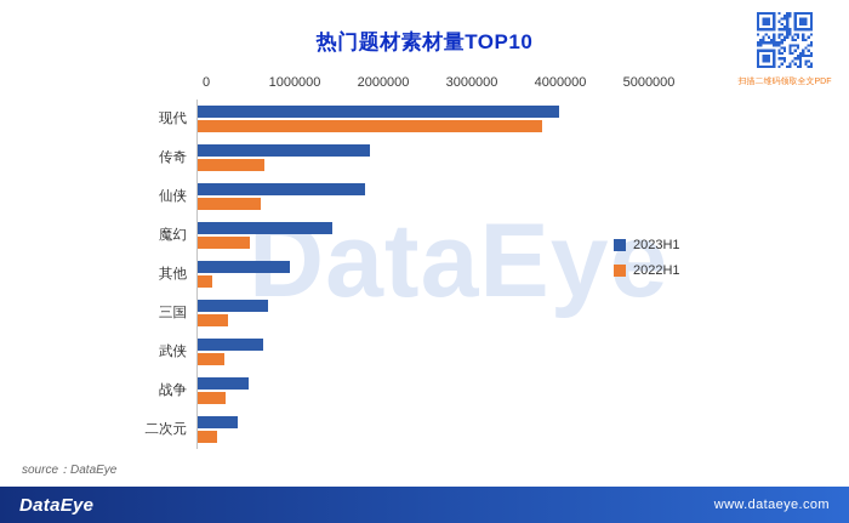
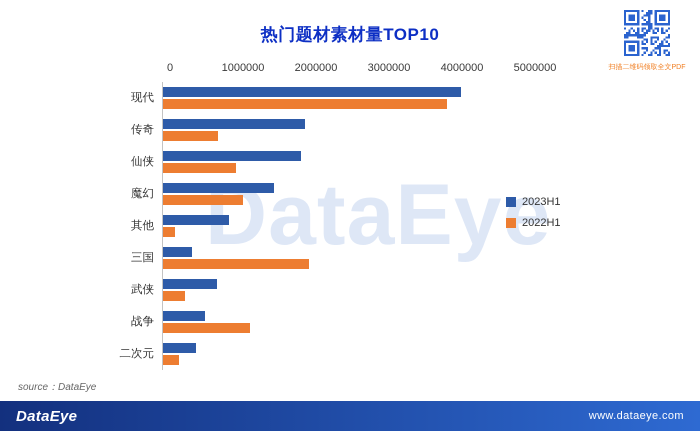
2022H1/仙侠: 700000 -> 1000000
2022H1/魔幻: 600000 -> 1100000
2023H1/其他: 1000000 -> 900000
2023H1/三国: 800000 -> 400000
2022H1/三国: 400000 -> 2000000
2022H1/战争: 300000 -> 1200000
